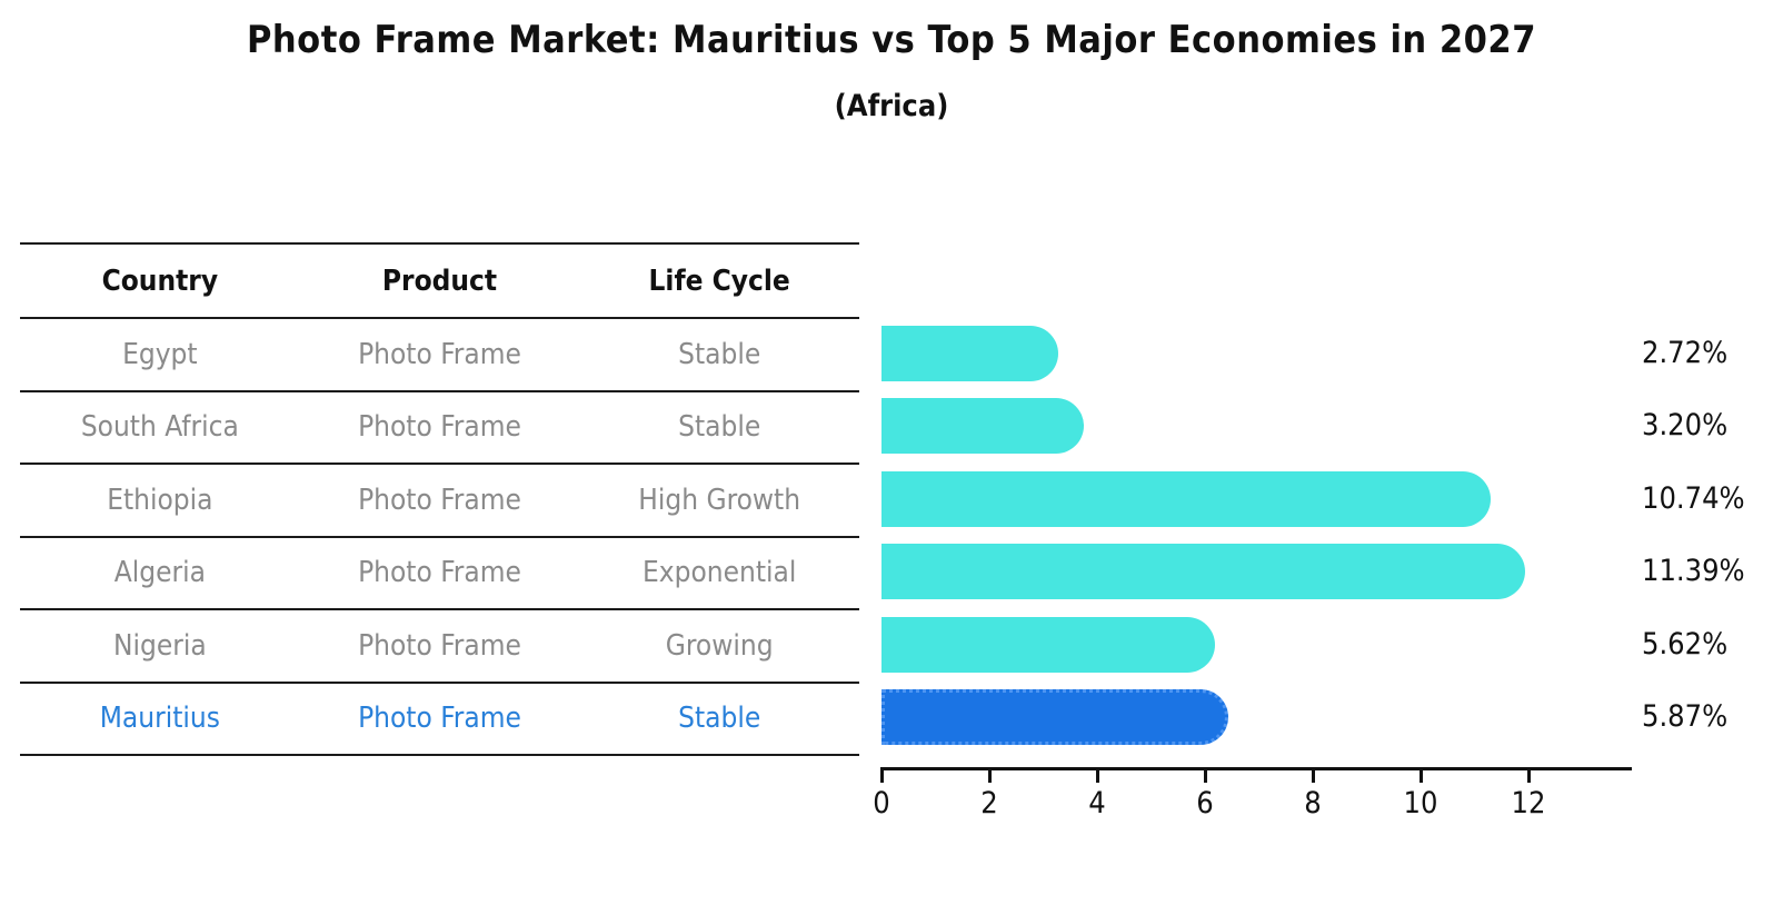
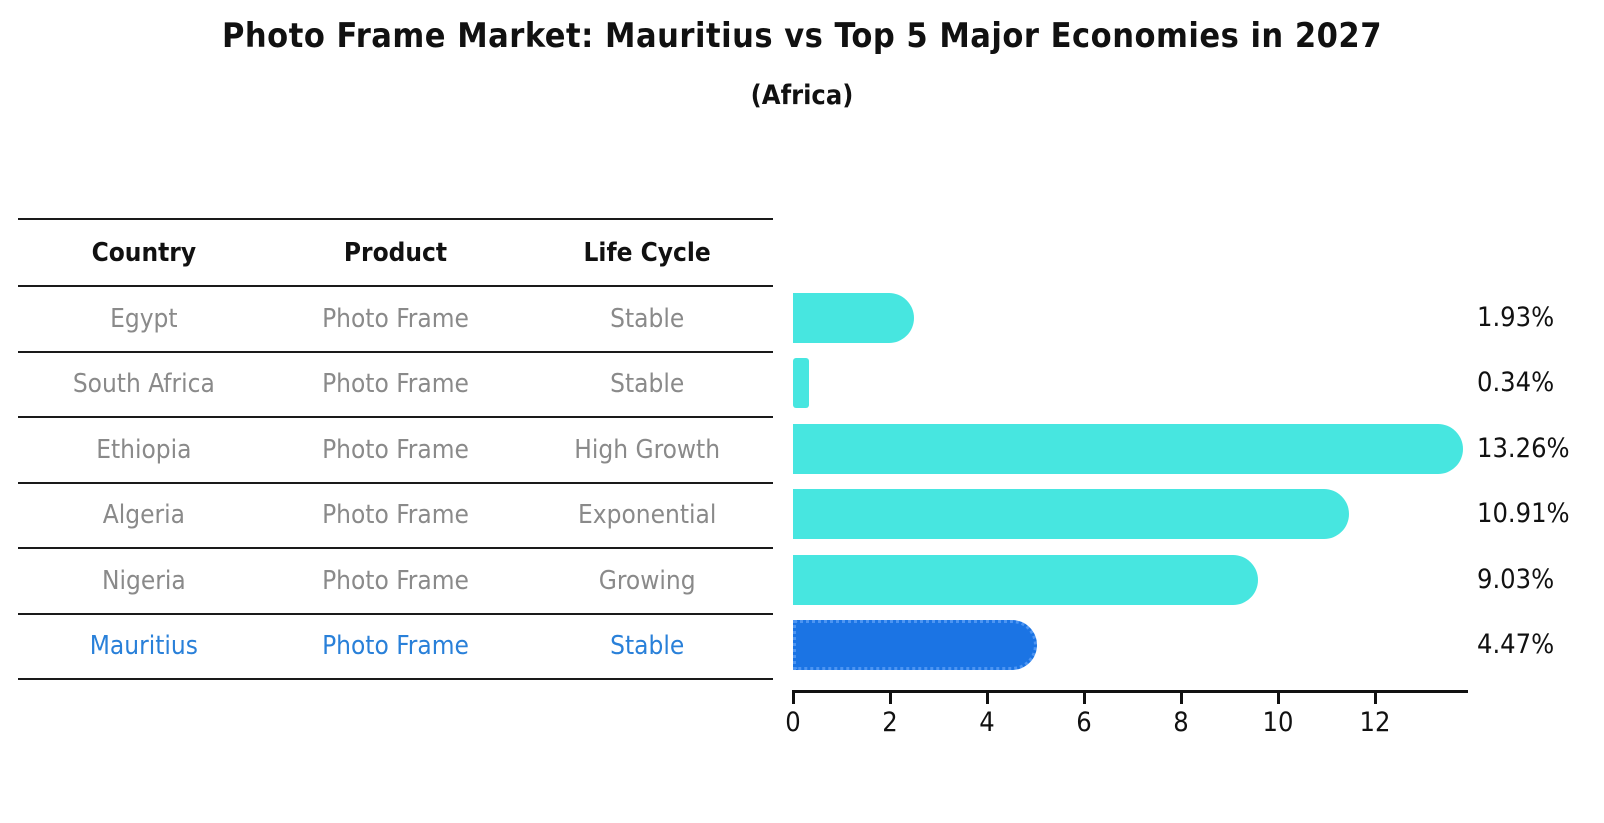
Egypt: 2.72% -> 1.93%
South Africa: 3.20% -> 0.34%
Ethiopia: 10.74% -> 13.26%
Algeria: 11.39% -> 10.91%
Nigeria: 5.62% -> 9.03%
Mauritius: 5.87% -> 4.47%
